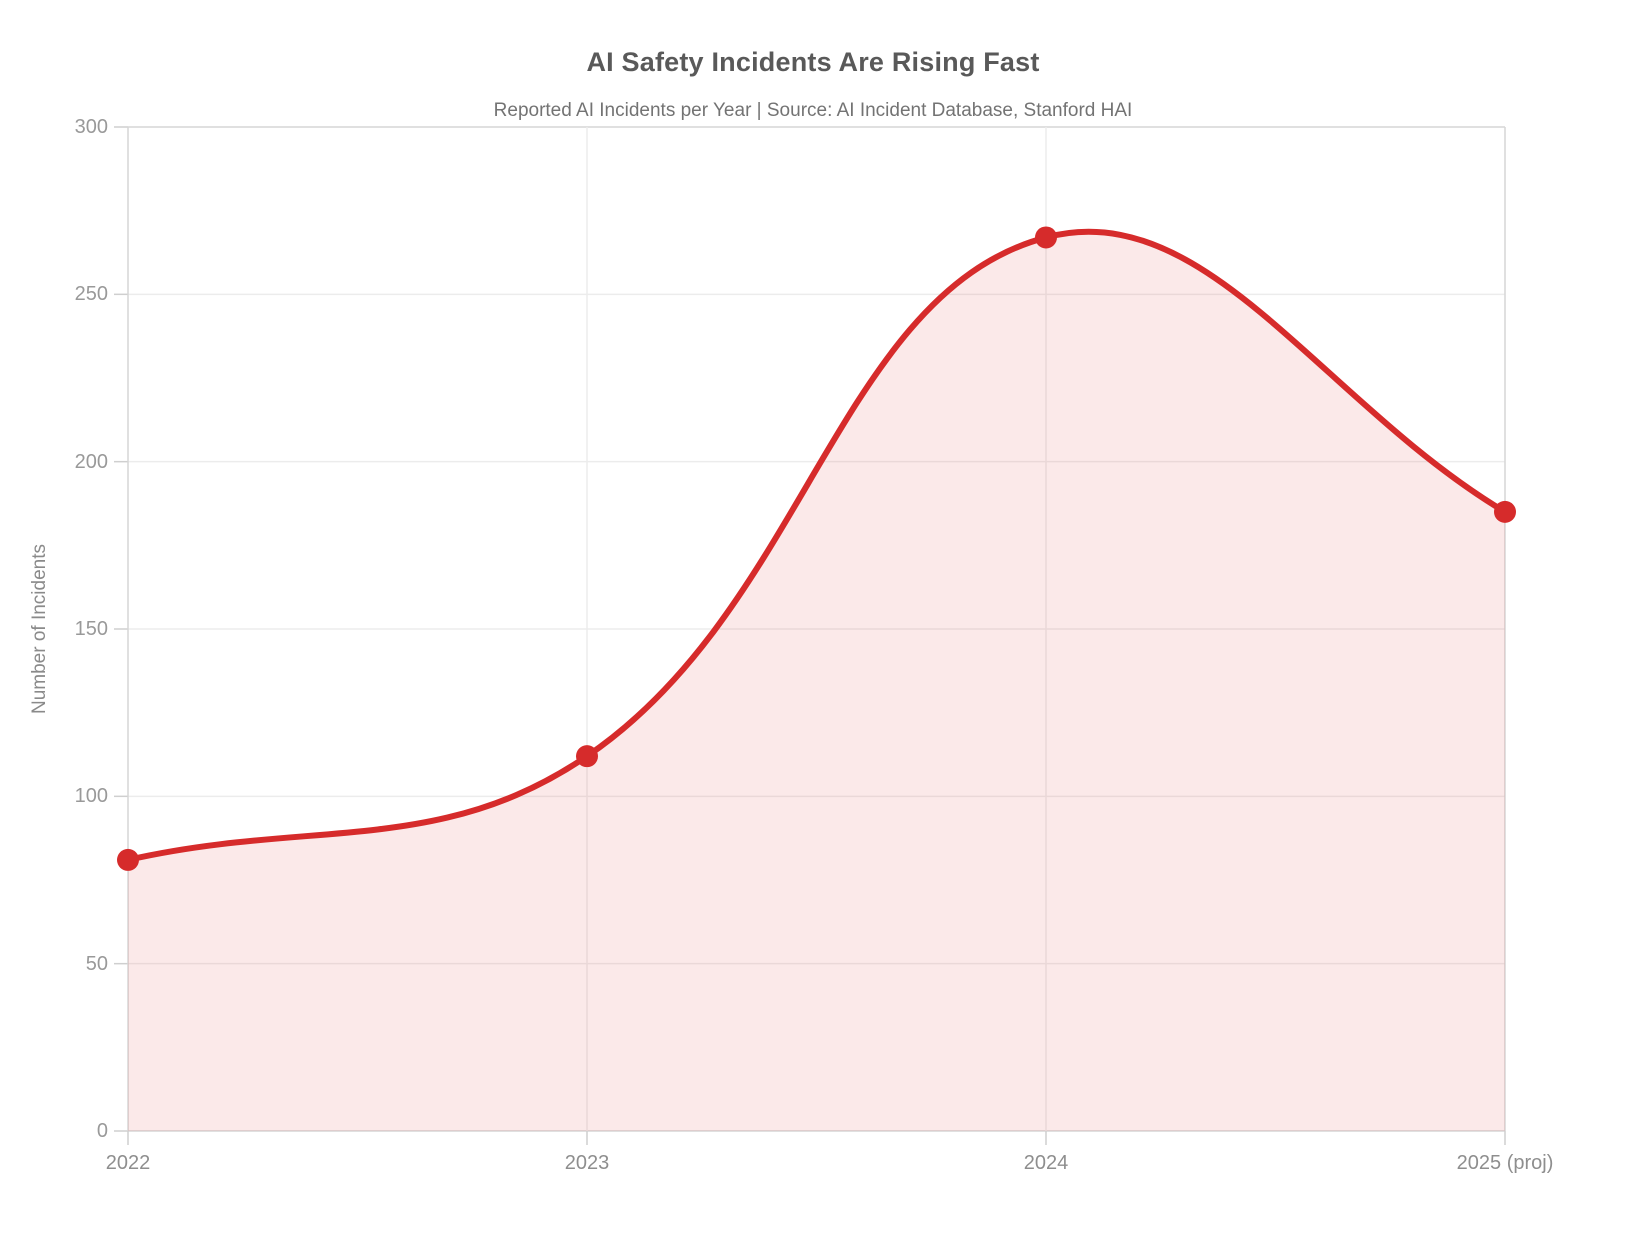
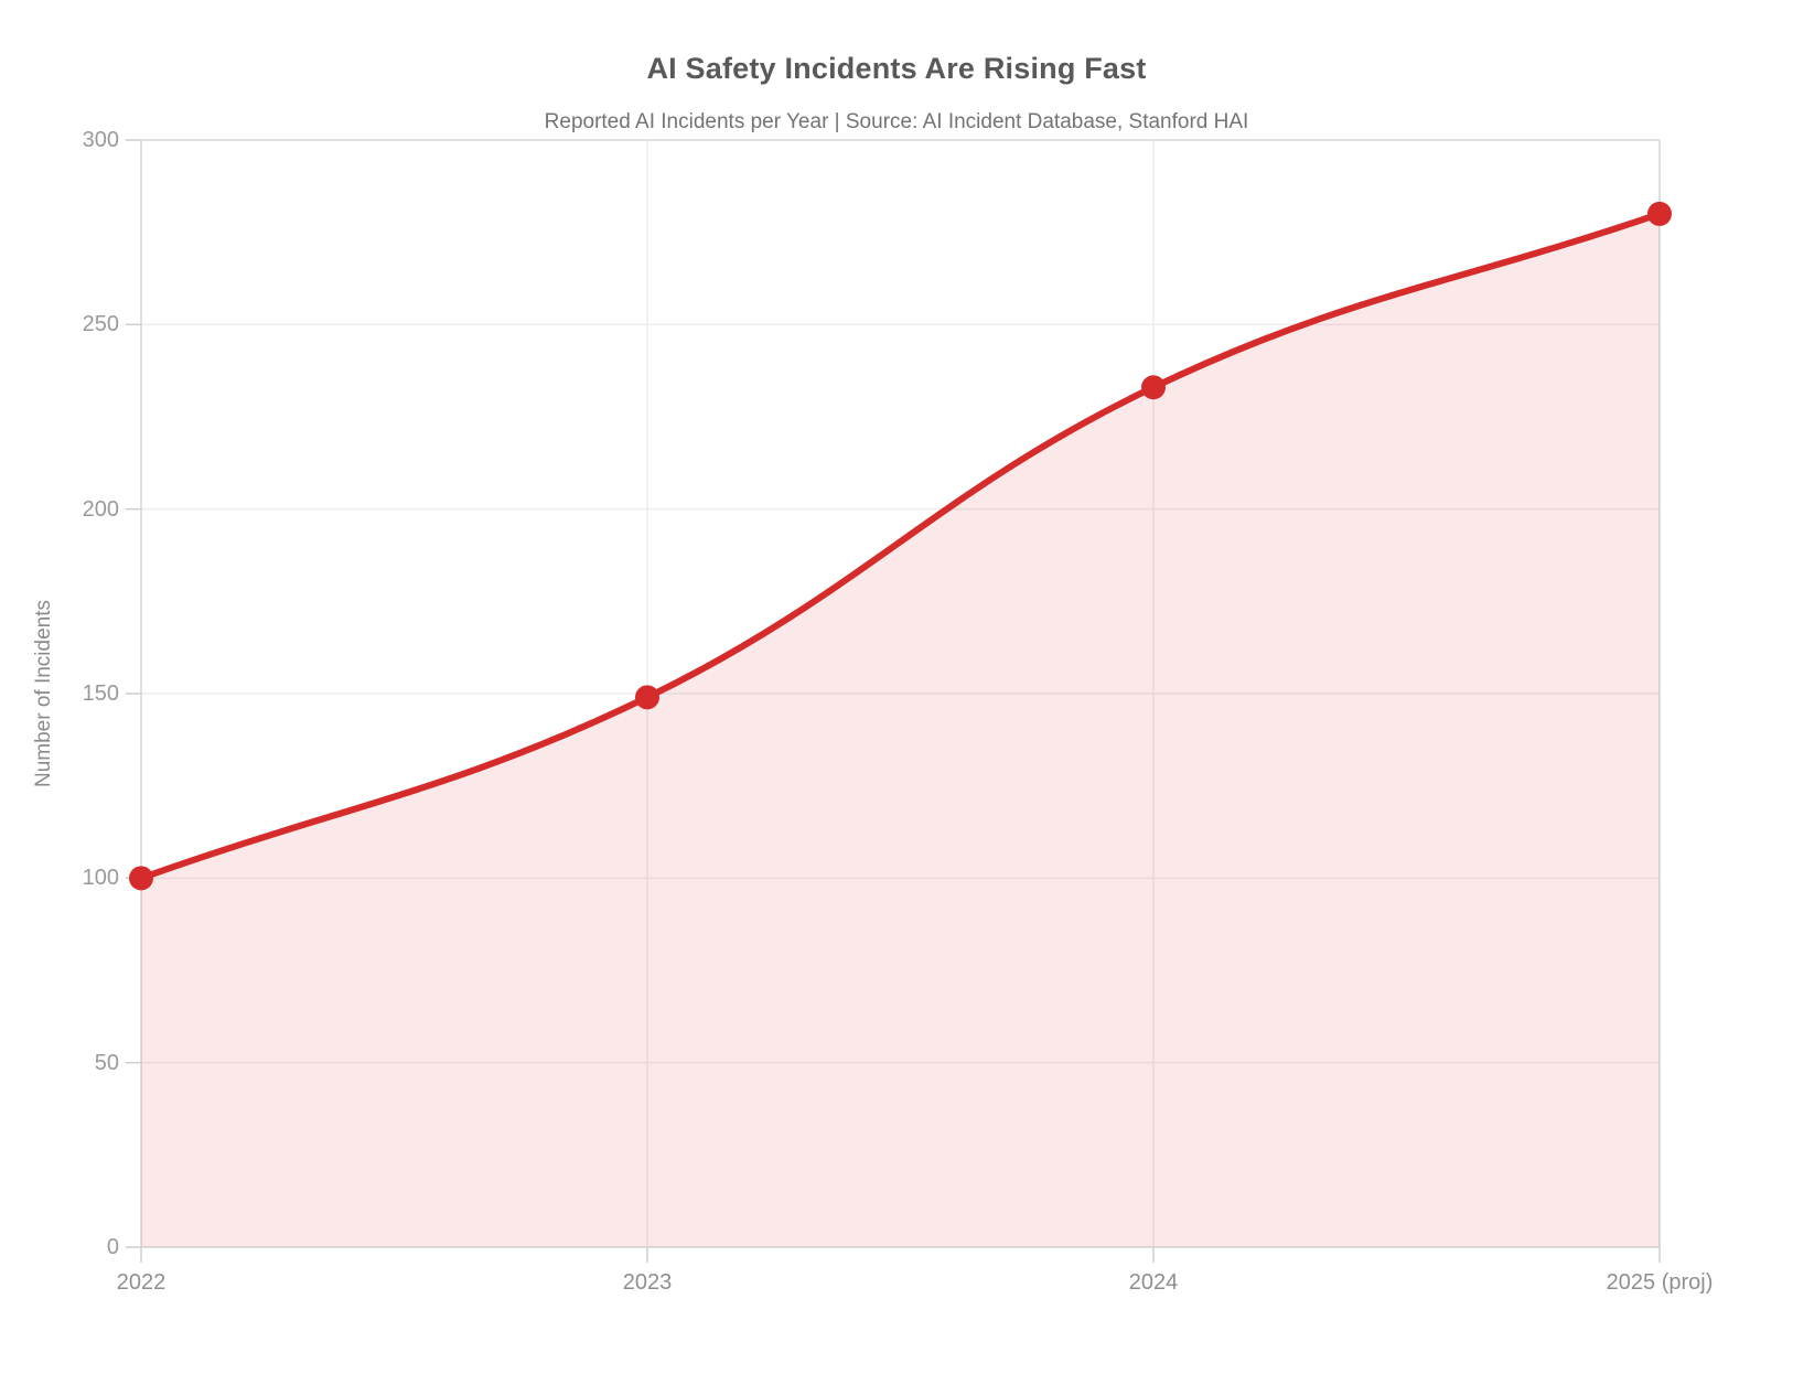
2022: 81 -> 100
2023: 112 -> 149
2024: 267 -> 233
2025 (proj): 185 -> 280
